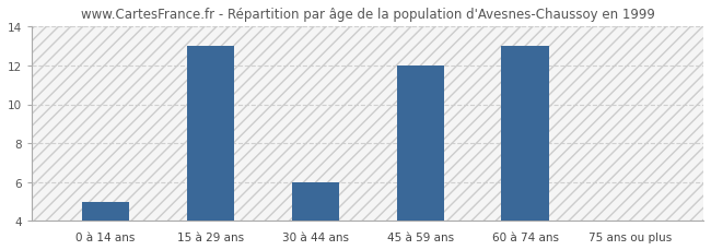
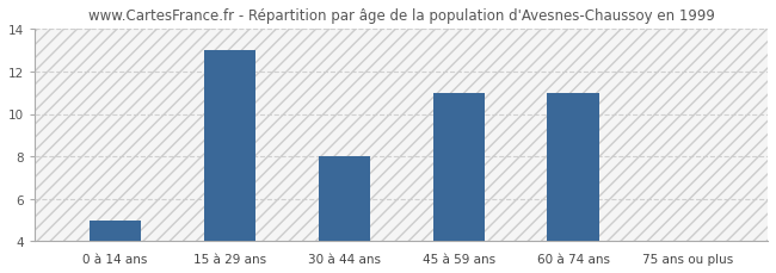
30 à 44 ans: 6 -> 8
45 à 59 ans: 12 -> 11
60 à 74 ans: 13 -> 11
